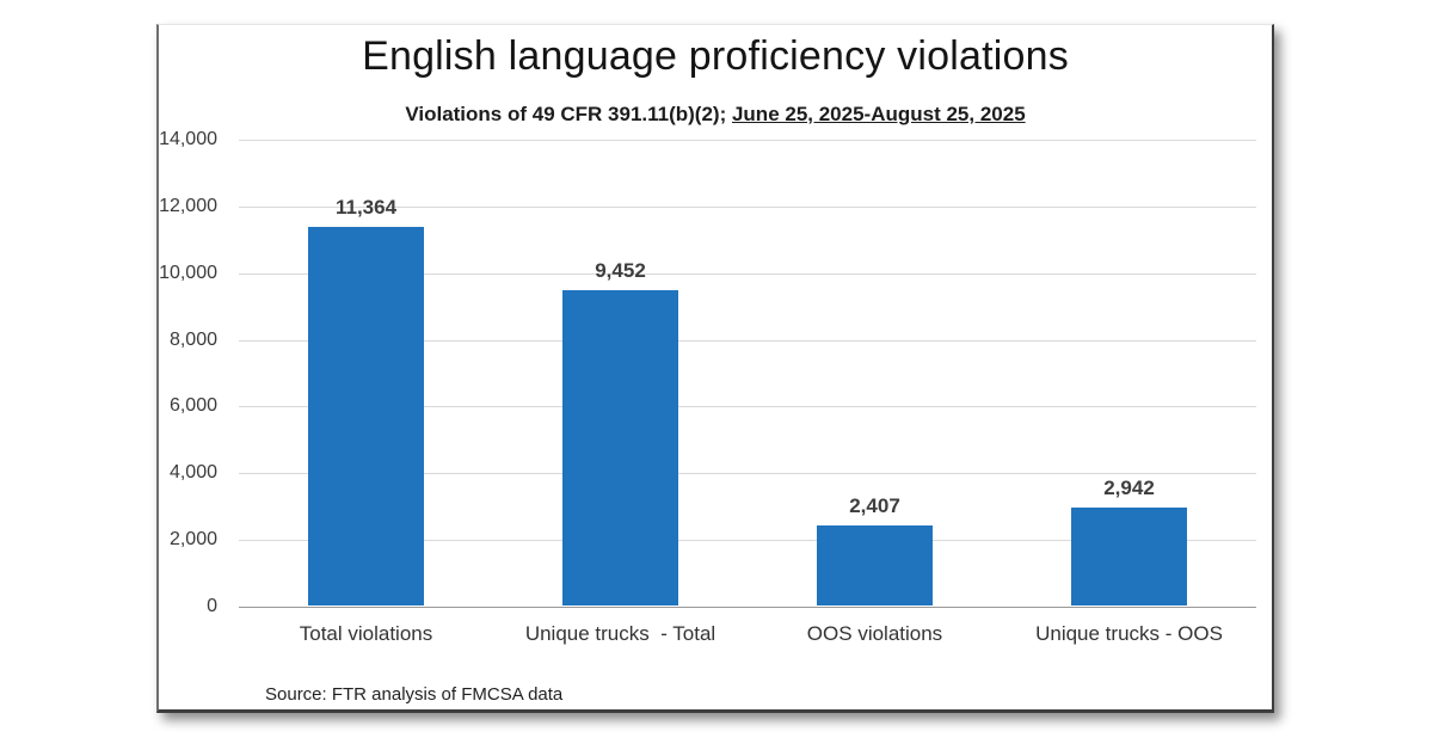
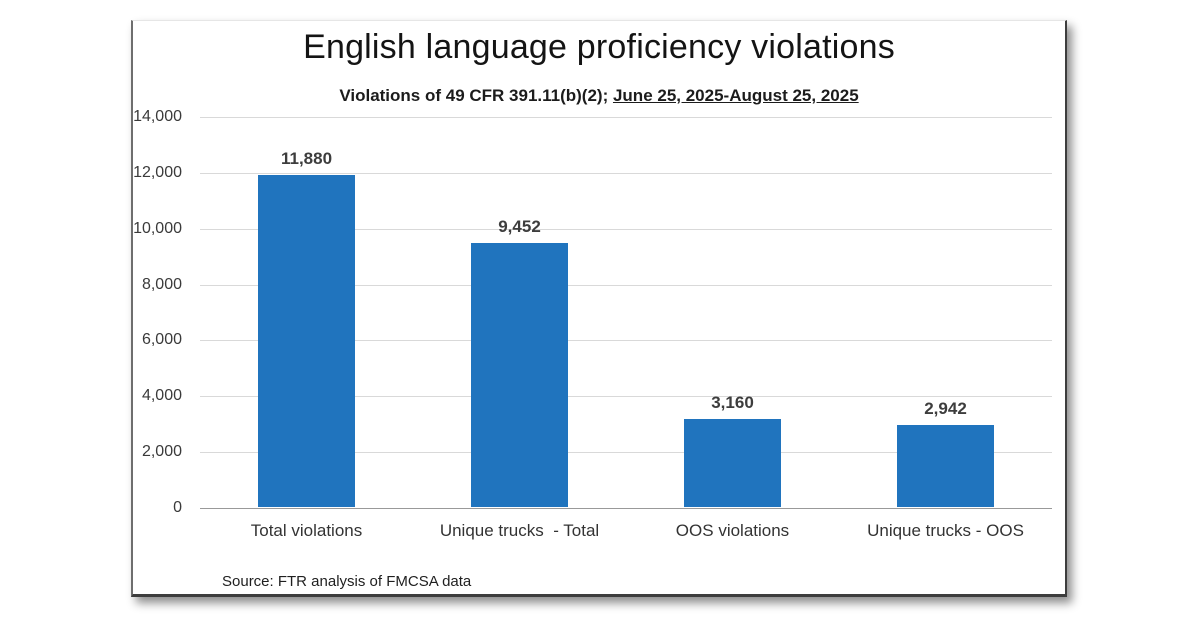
Total violations: 11,364 -> 11,880
OOS violations: 2,407 -> 3,160
